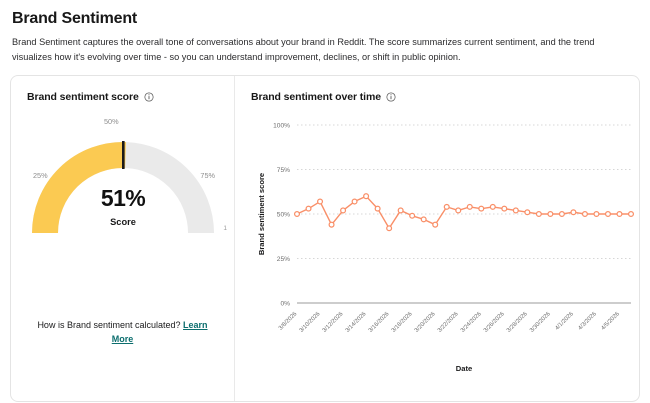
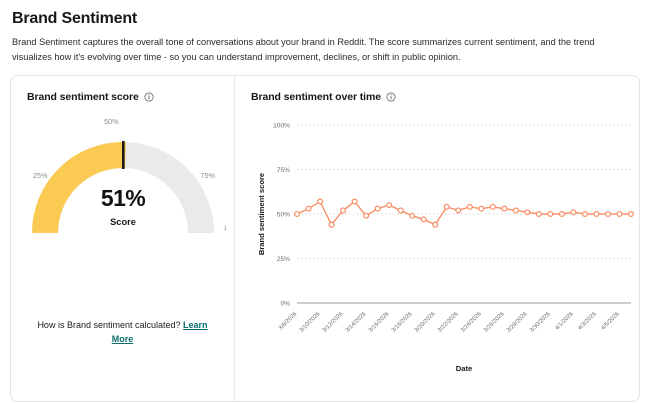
3/14/2026: 60% -> 49%
3/16/2026: 42% -> 55%
